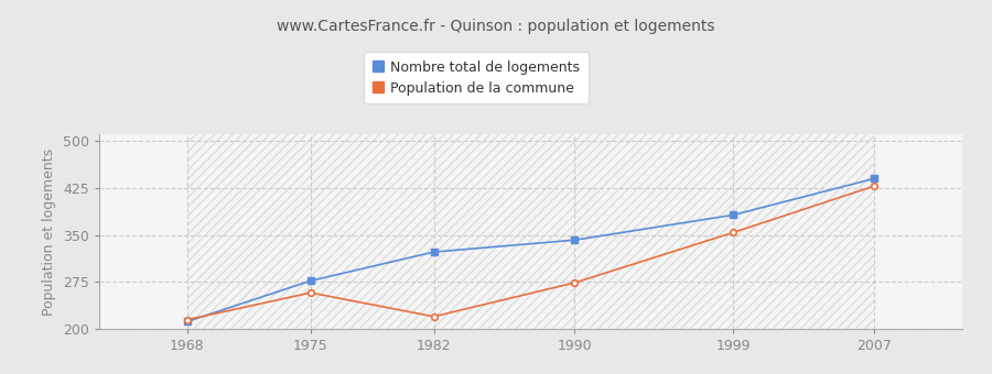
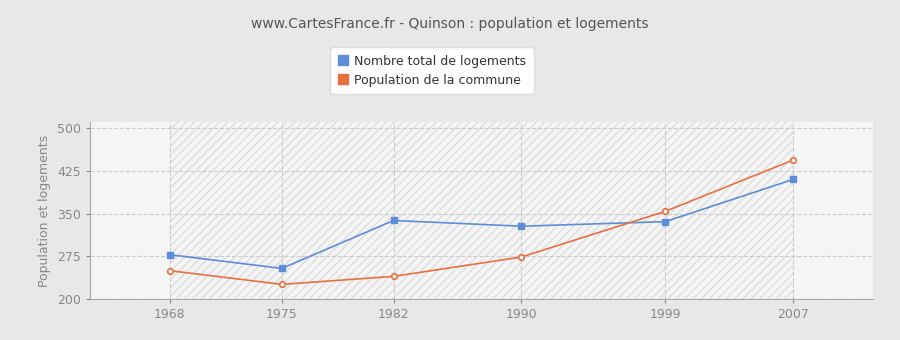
Nombre total de logements/1968: 212 -> 278
Population de la commune/1968: 215 -> 250
Nombre total de logements/1975: 277 -> 254
Population de la commune/1975: 258 -> 226
Nombre total de logements/1982: 323 -> 338
Population de la commune/1982: 220 -> 240
Nombre total de logements/1990: 342 -> 328
Nombre total de logements/1999: 382 -> 336
Nombre total de logements/2007: 440 -> 410
Population de la commune/2007: 428 -> 444
